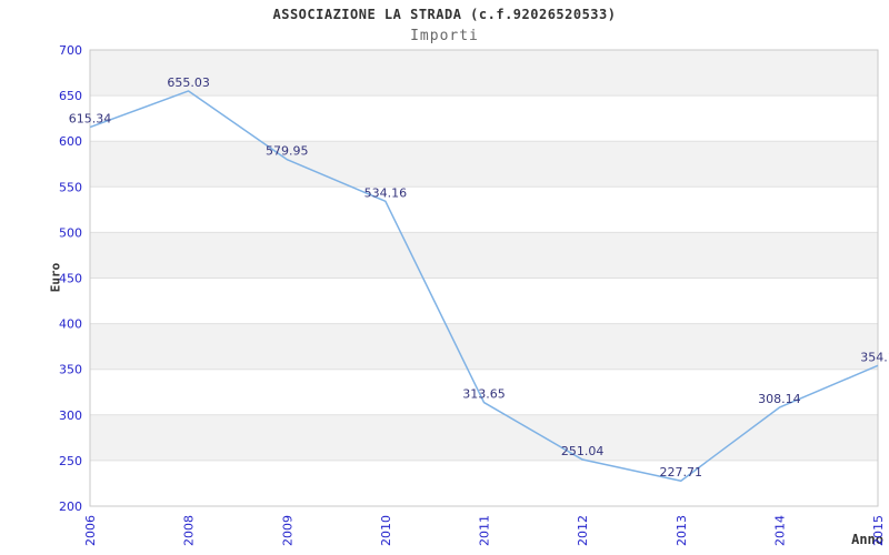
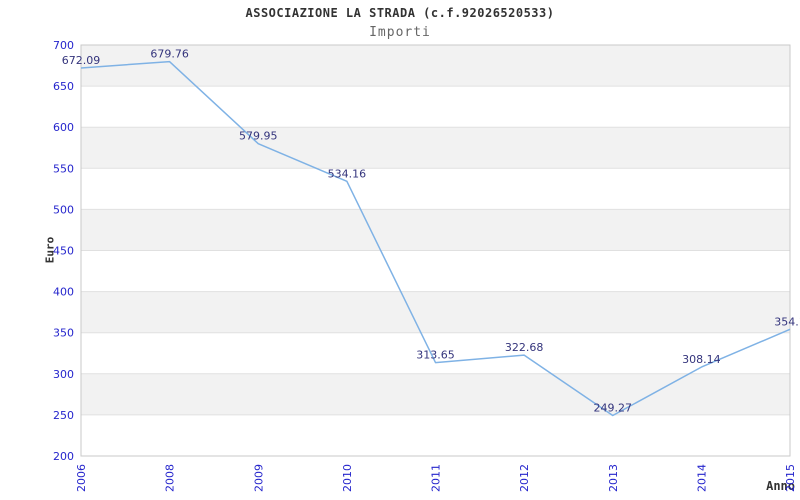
2006: 615.34 -> 672.09
2008: 655.03 -> 679.76
2012: 251.04 -> 322.68
2013: 227.71 -> 249.27
